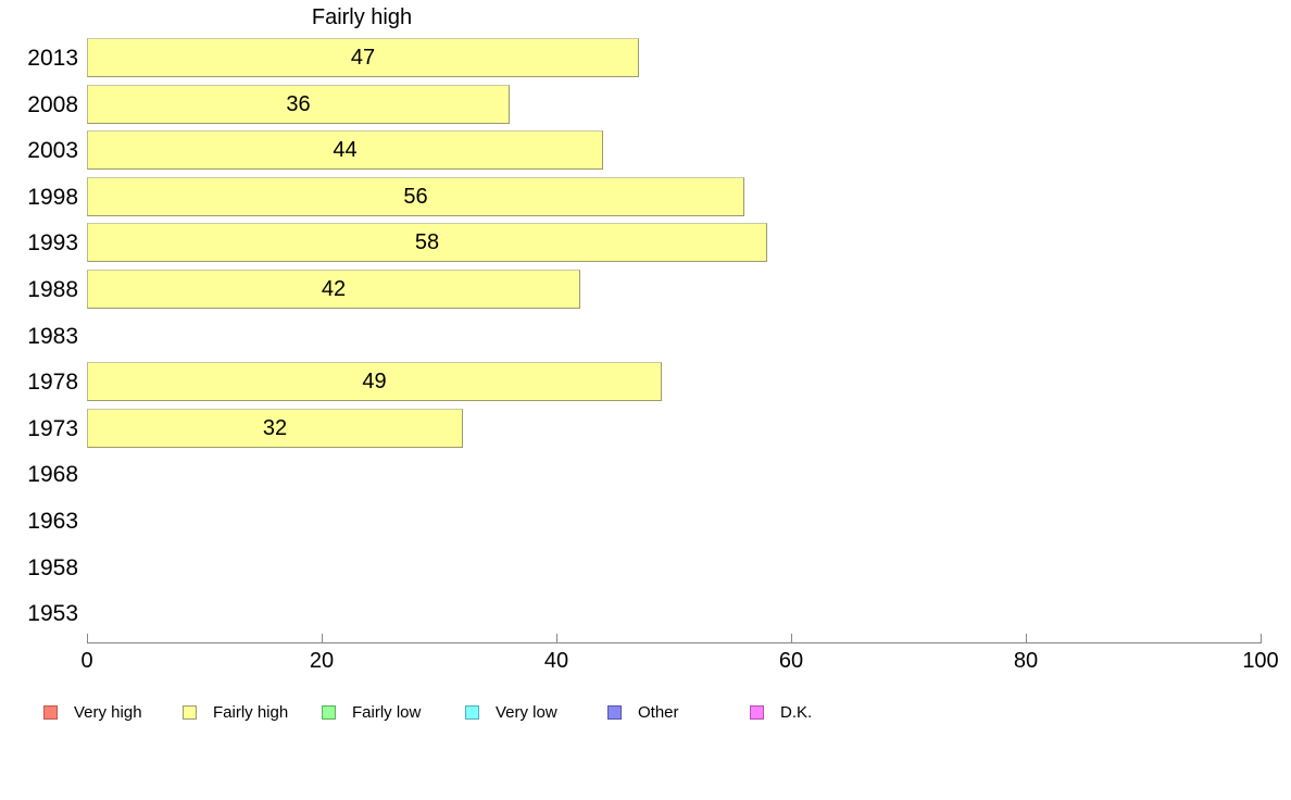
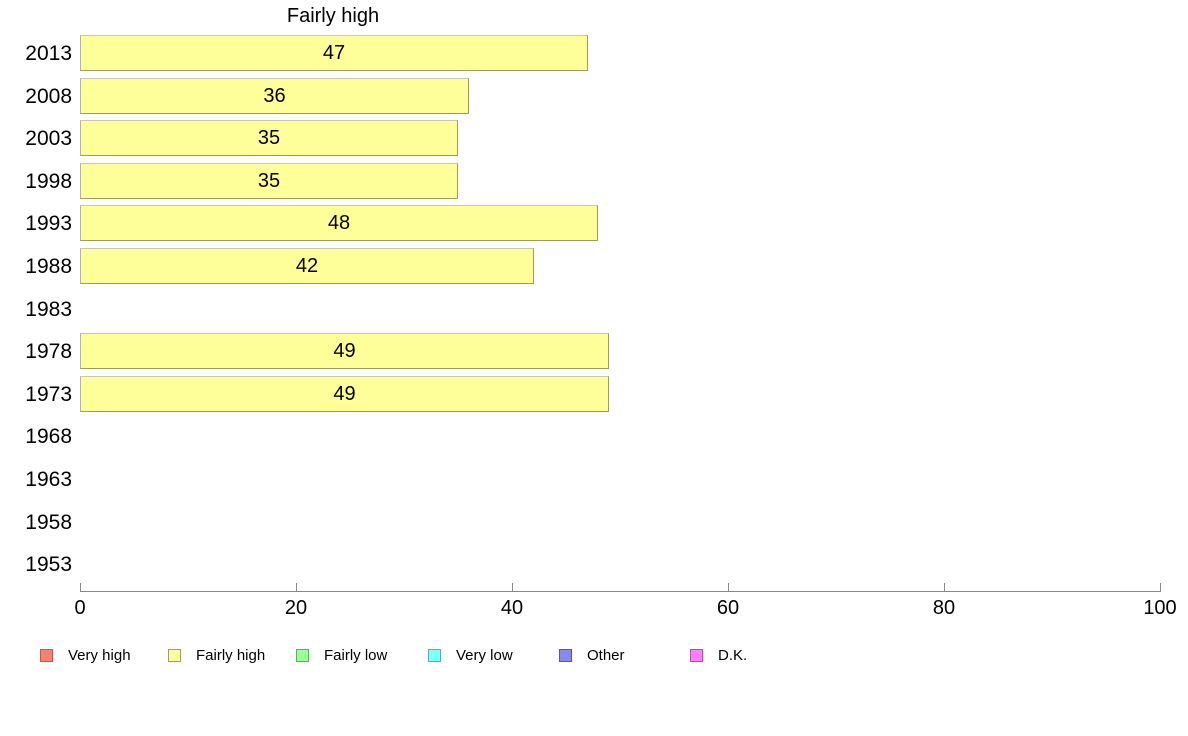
2003: 44 -> 35
1998: 56 -> 35
1993: 58 -> 48
1973: 32 -> 49
